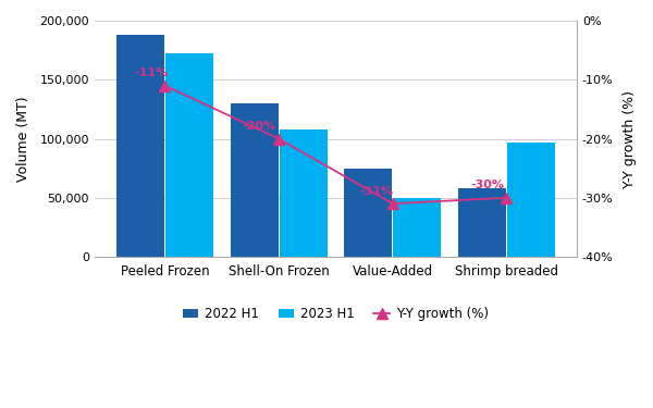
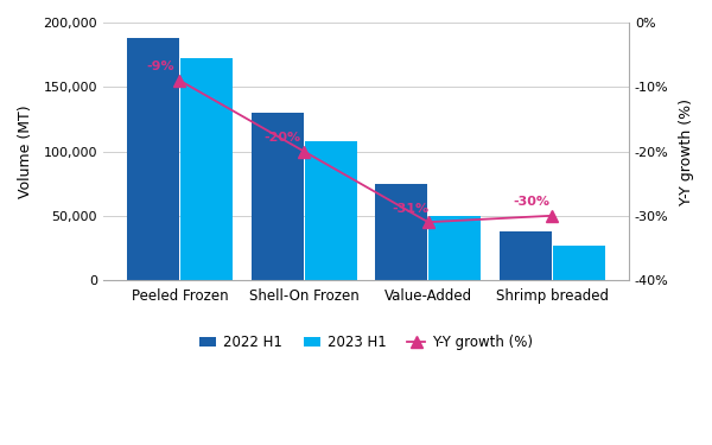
Y-Y growth (%)/Peeled Frozen: -11% -> -9%
2022 H1/Shrimp breaded: 58,000 -> 38,000
2023 H1/Shrimp breaded: 97,000 -> 27,000
